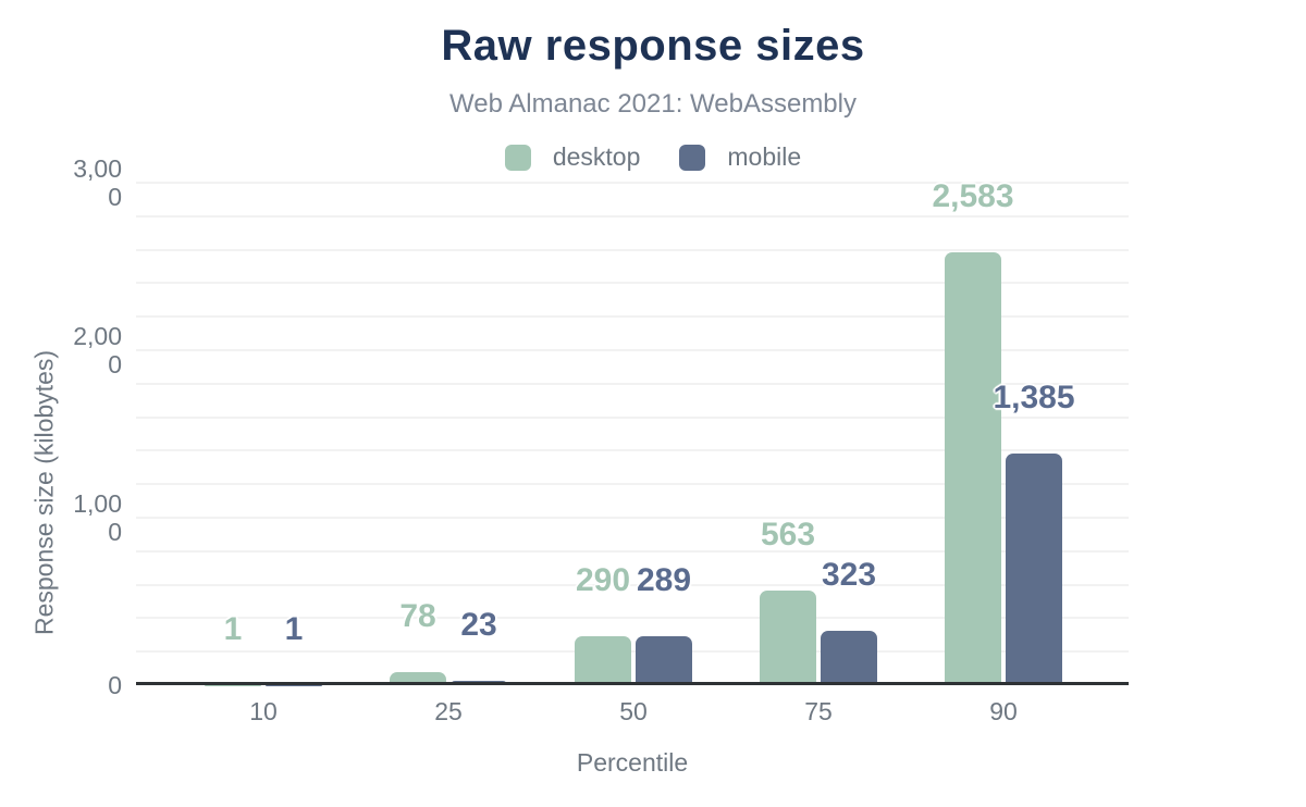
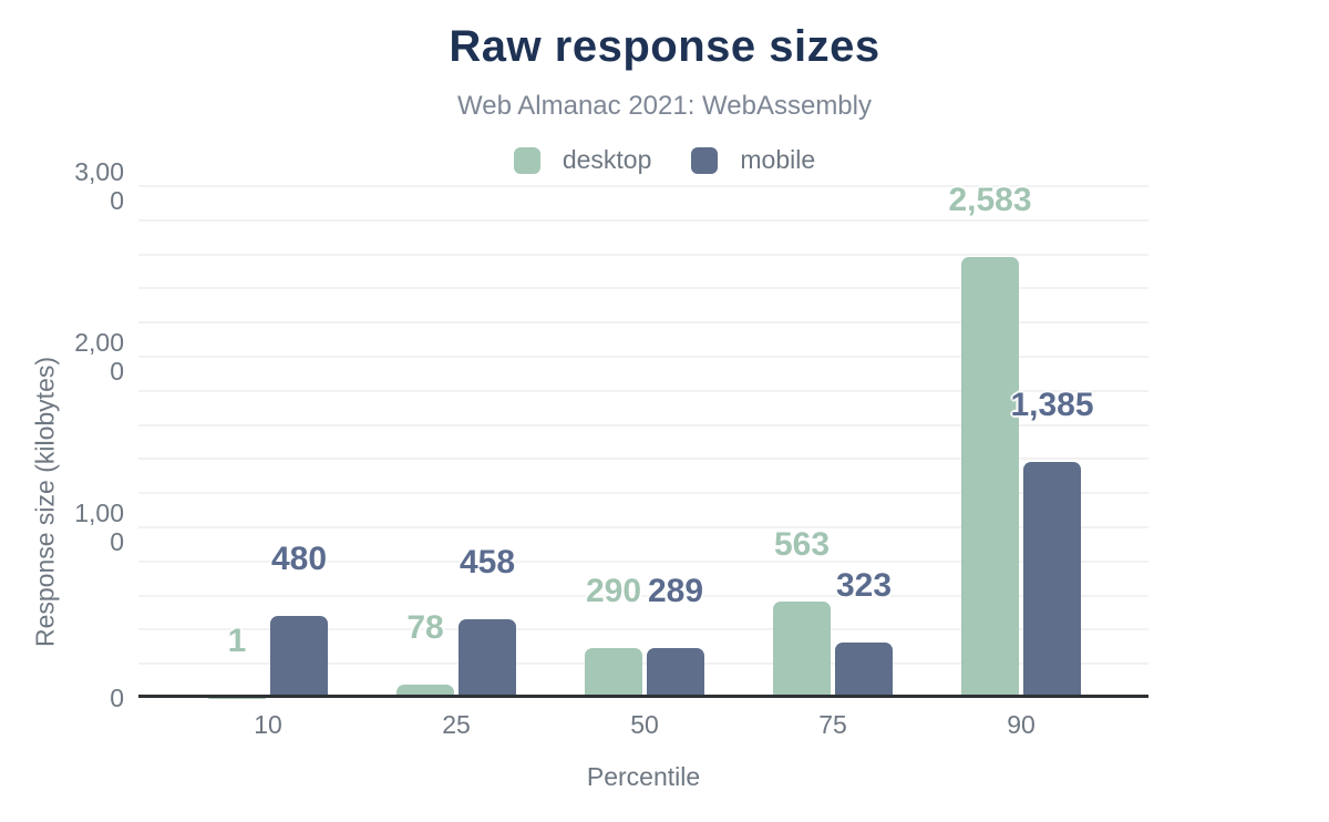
mobile/10: 1 -> 480
mobile/25: 23 -> 458
